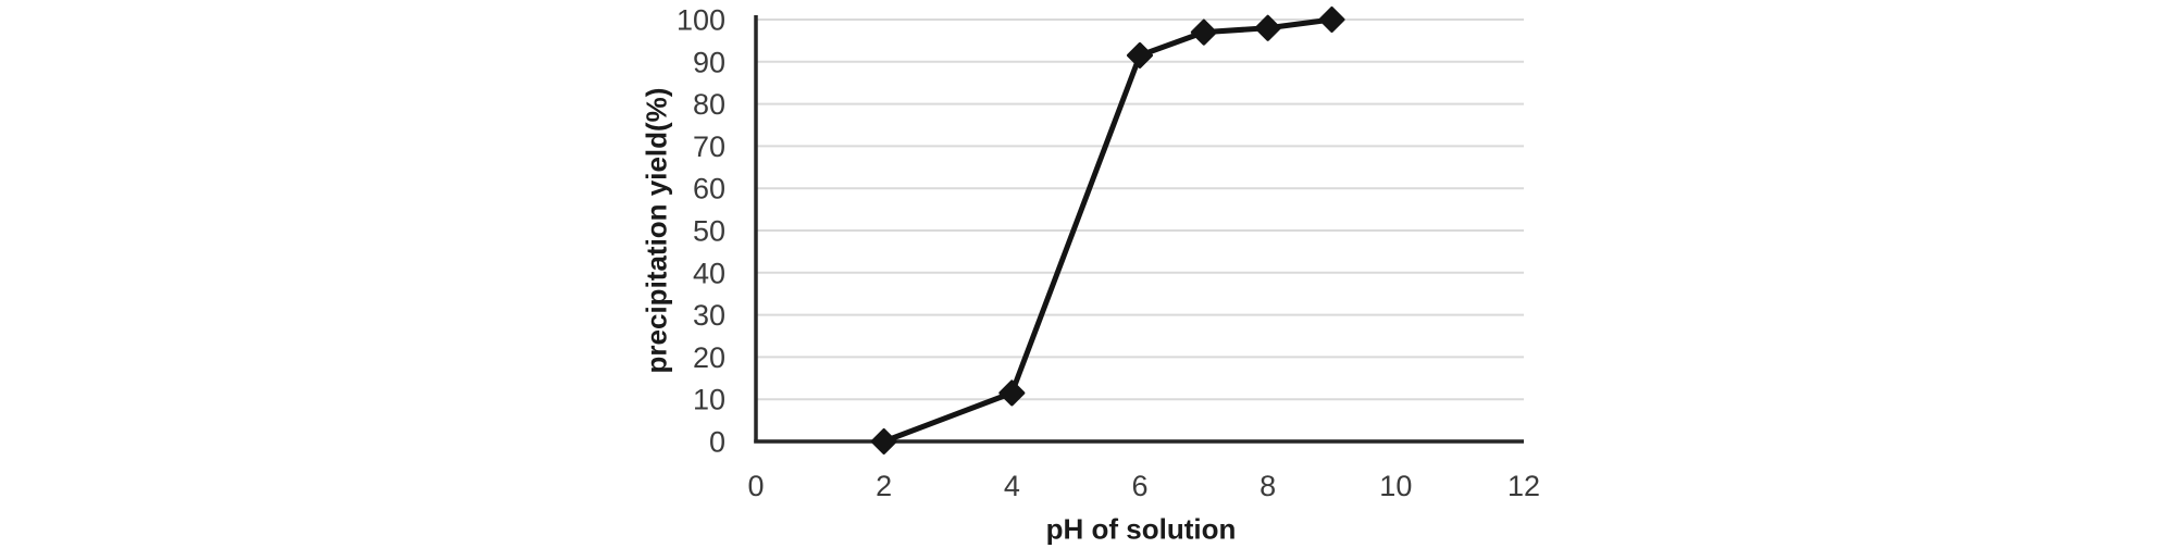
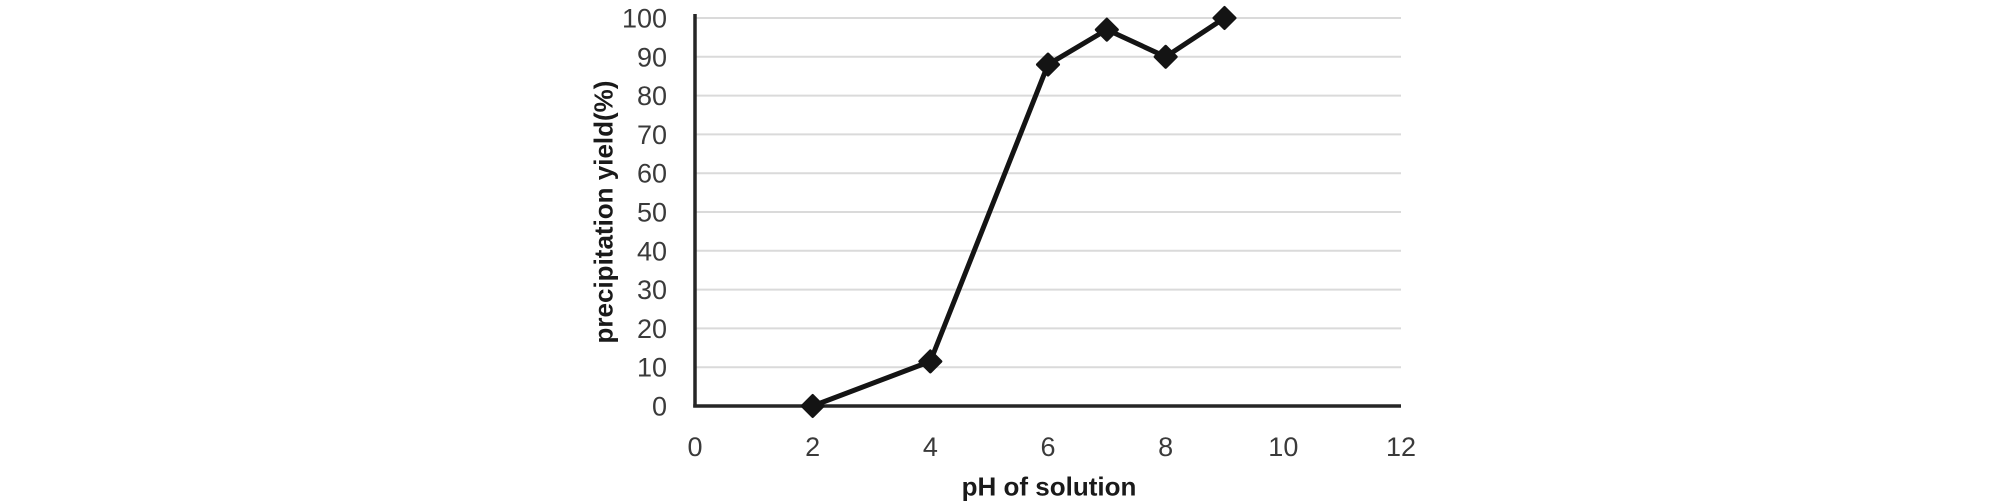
6: 92 -> 88
8: 98 -> 90
